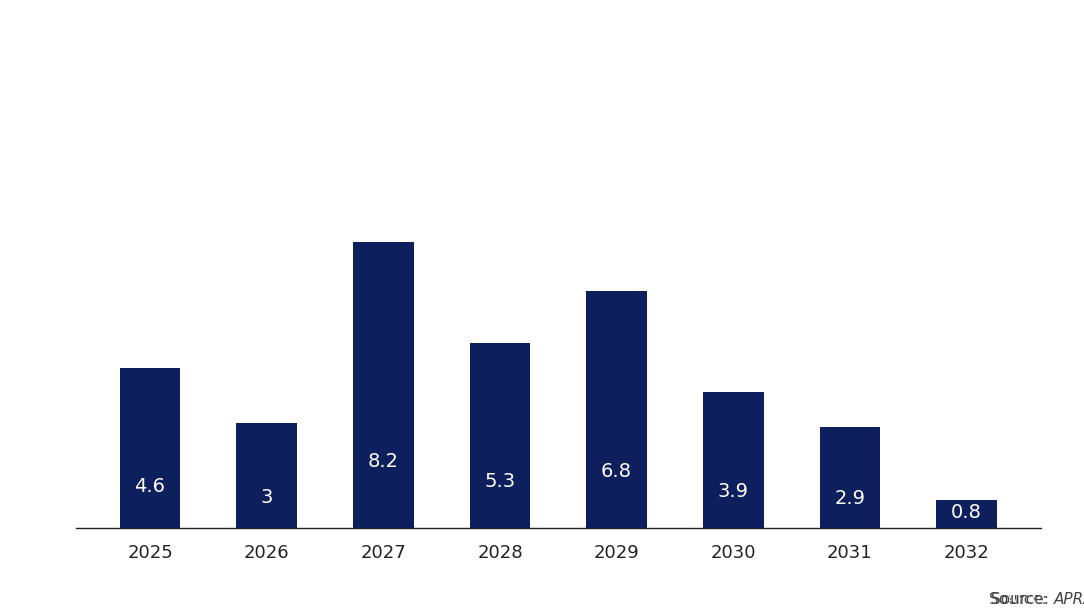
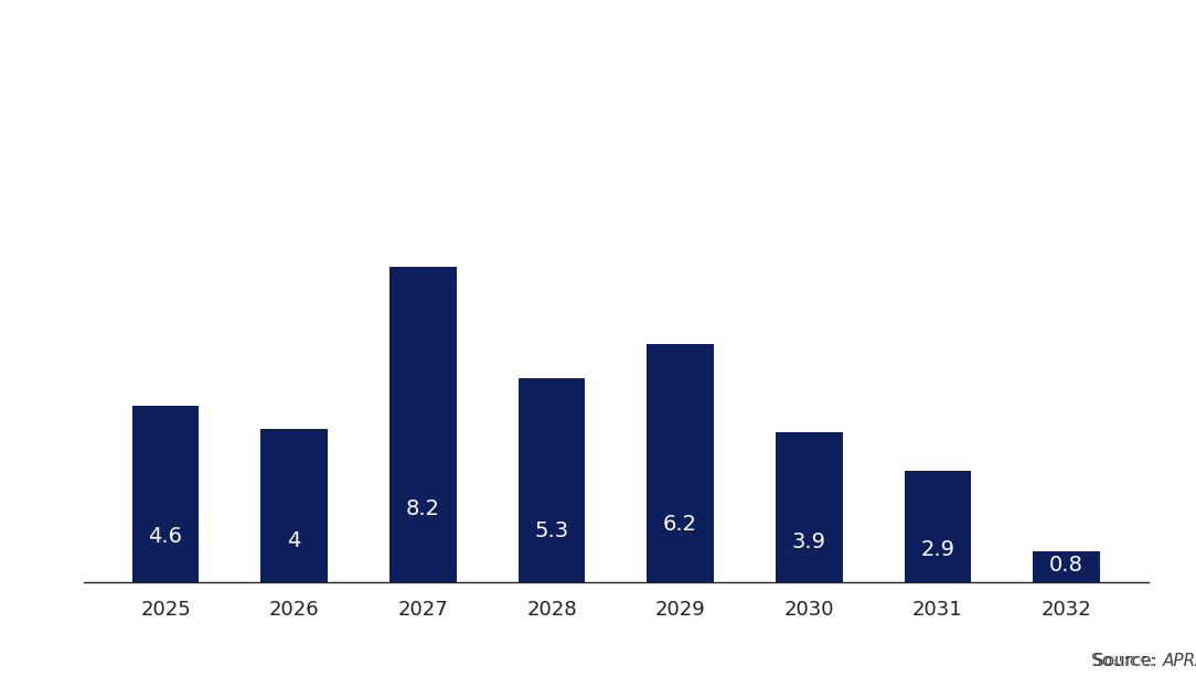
2026: 3 -> 4
2029: 6.8 -> 6.2
